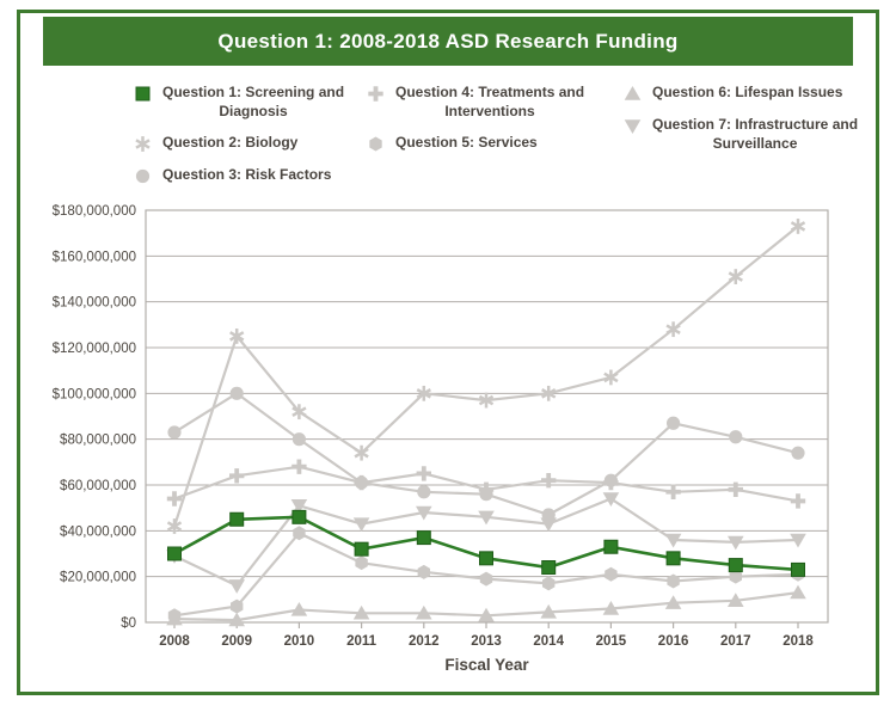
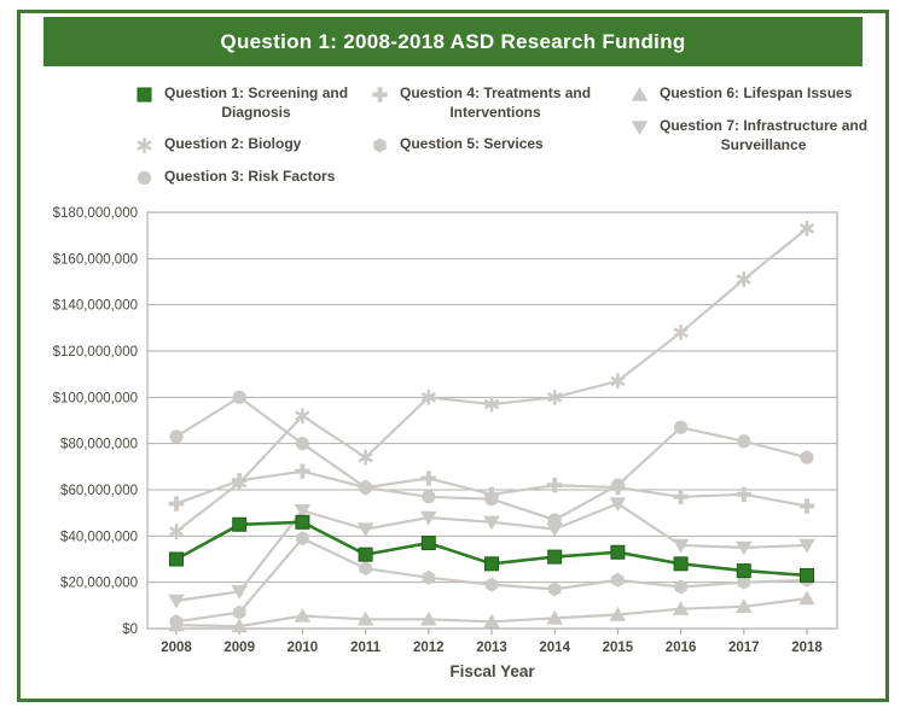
Question 7: Infrastructure and Surveillance/2008: $29000000 -> $12000000
Question 2: Biology/2009: $125000000 -> $63000000
Question 1: Screening and Diagnosis/2014: $24000000 -> $31000000
